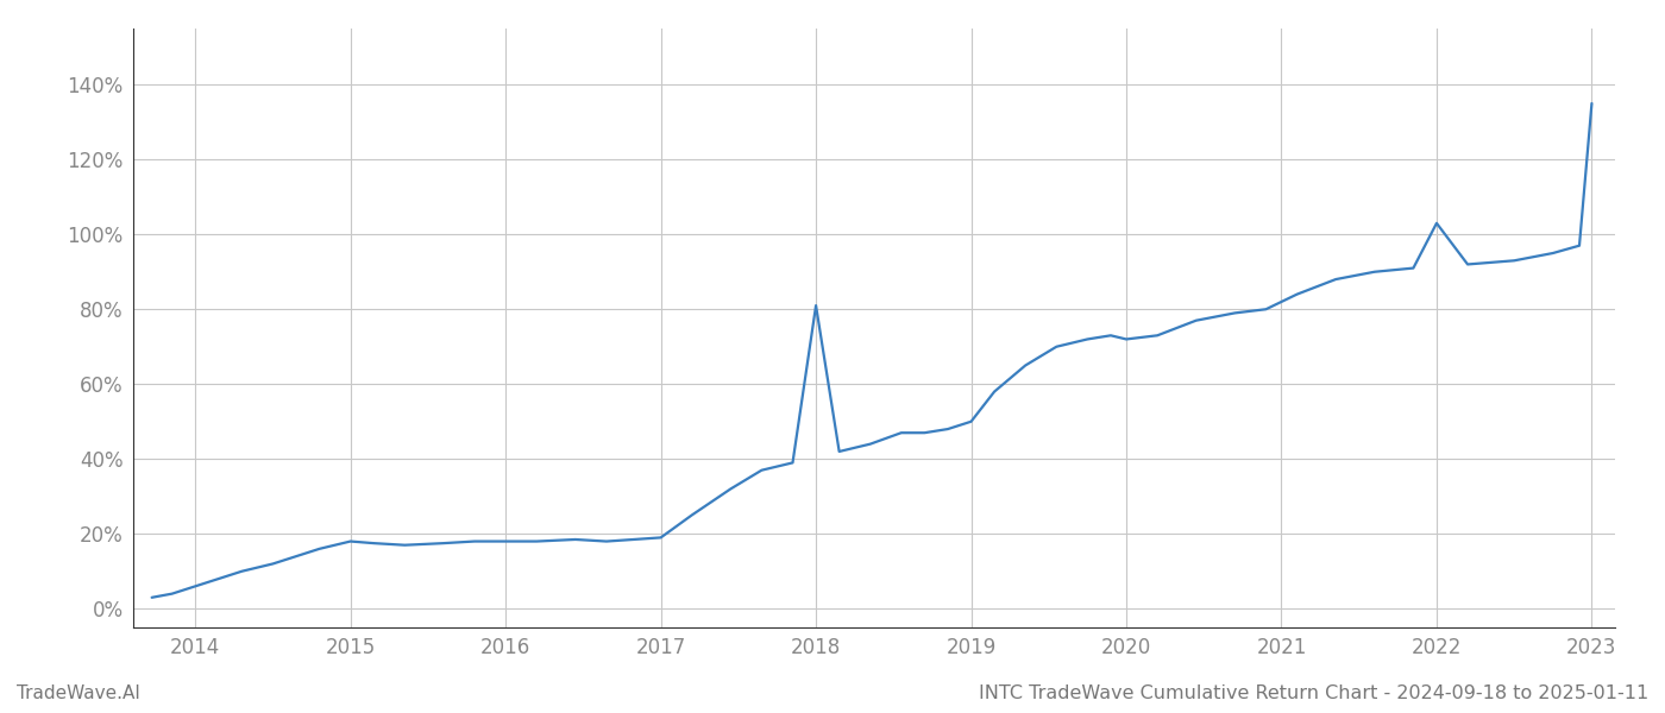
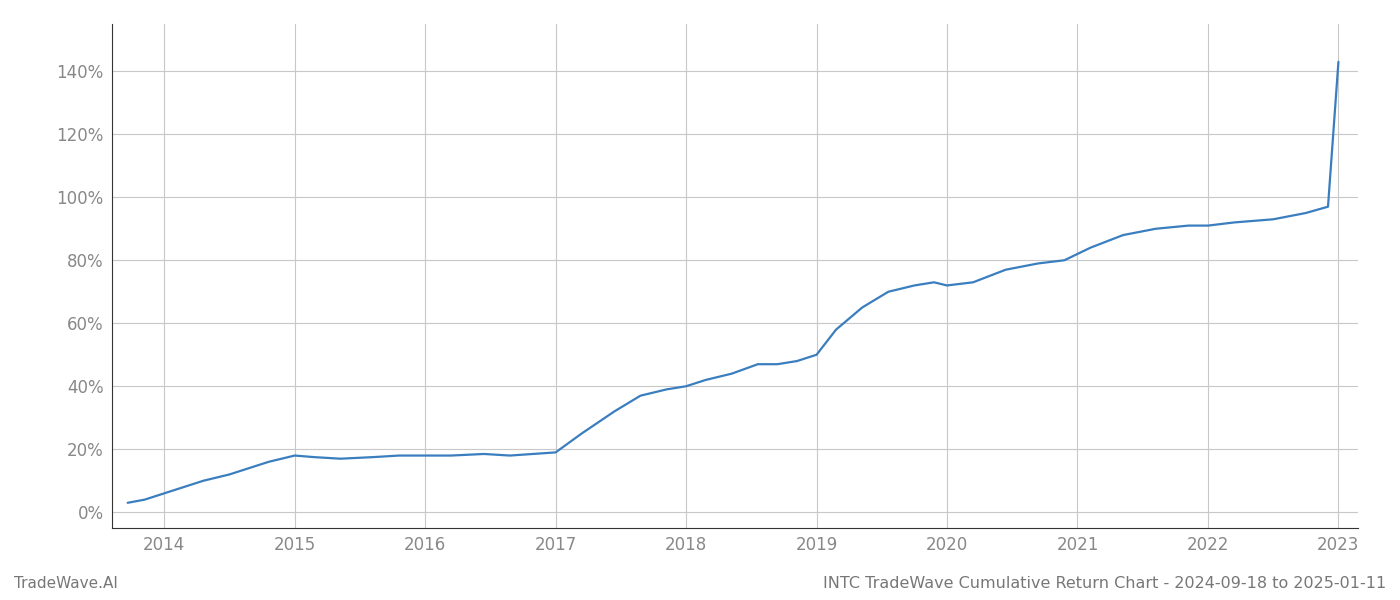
2018: 81.0% -> 40.0%
2022: 103.0% -> 91.0%
2023: 135.0% -> 143.0%
